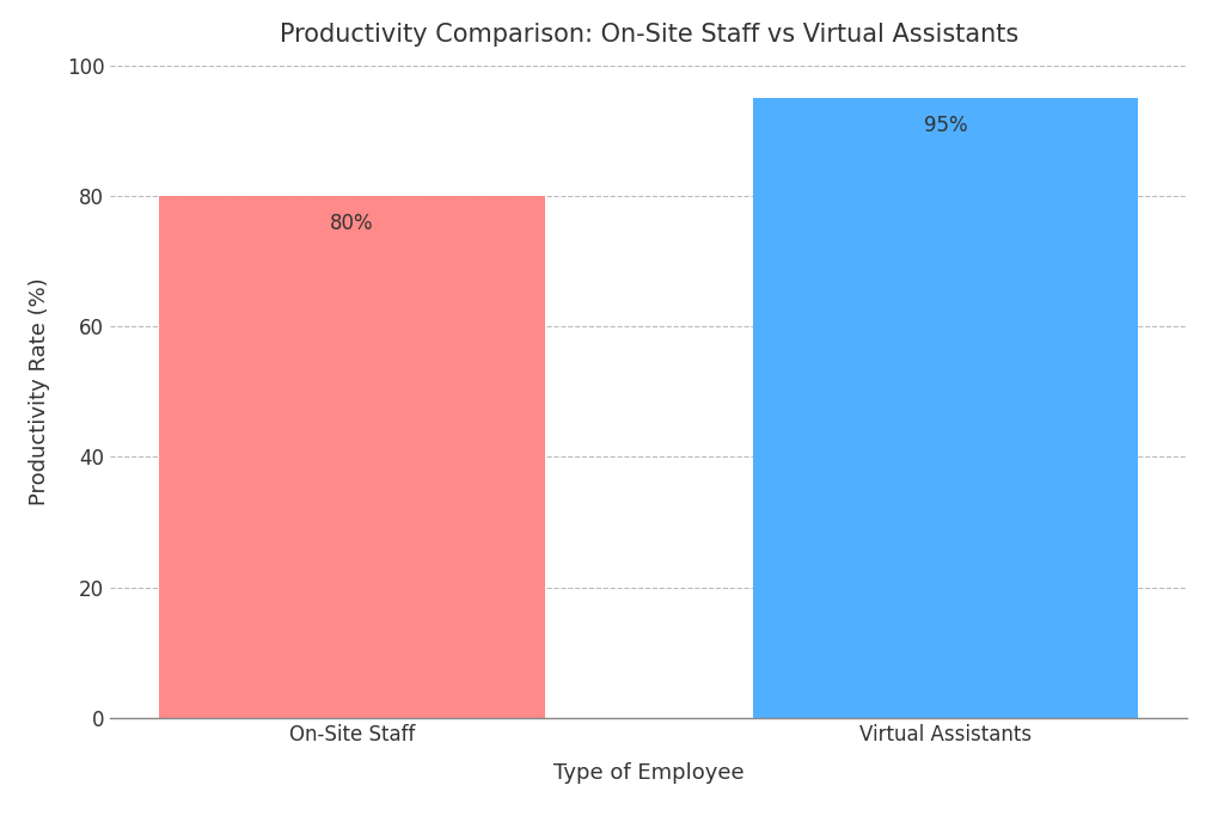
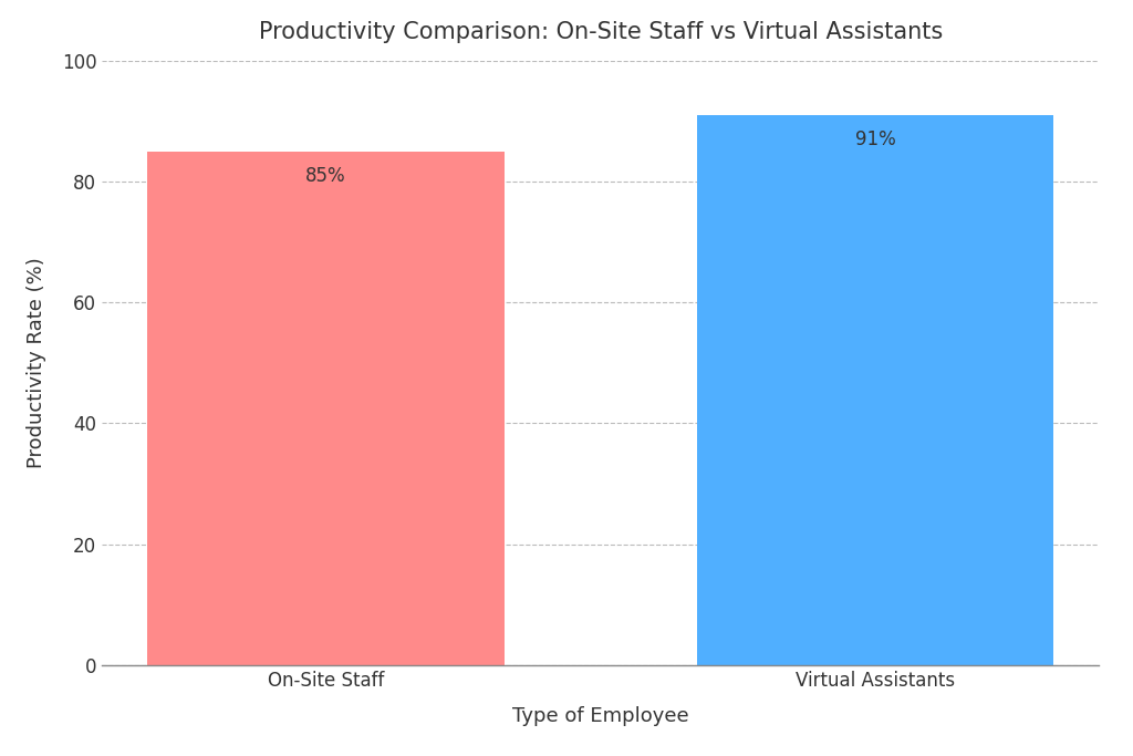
On-Site Staff: 80% -> 85%
Virtual Assistants: 95% -> 91%
